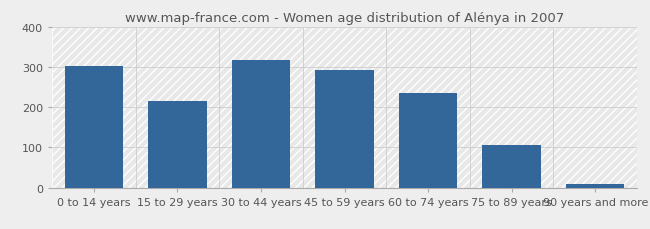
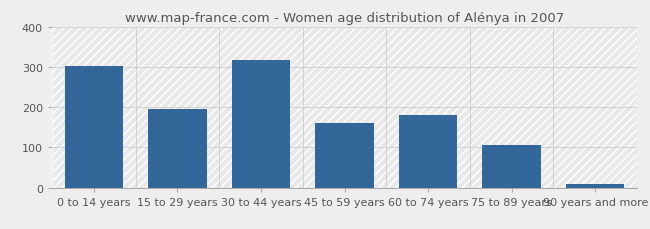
15 to 29 years: 215 -> 195
45 to 59 years: 293 -> 160
60 to 74 years: 235 -> 180
